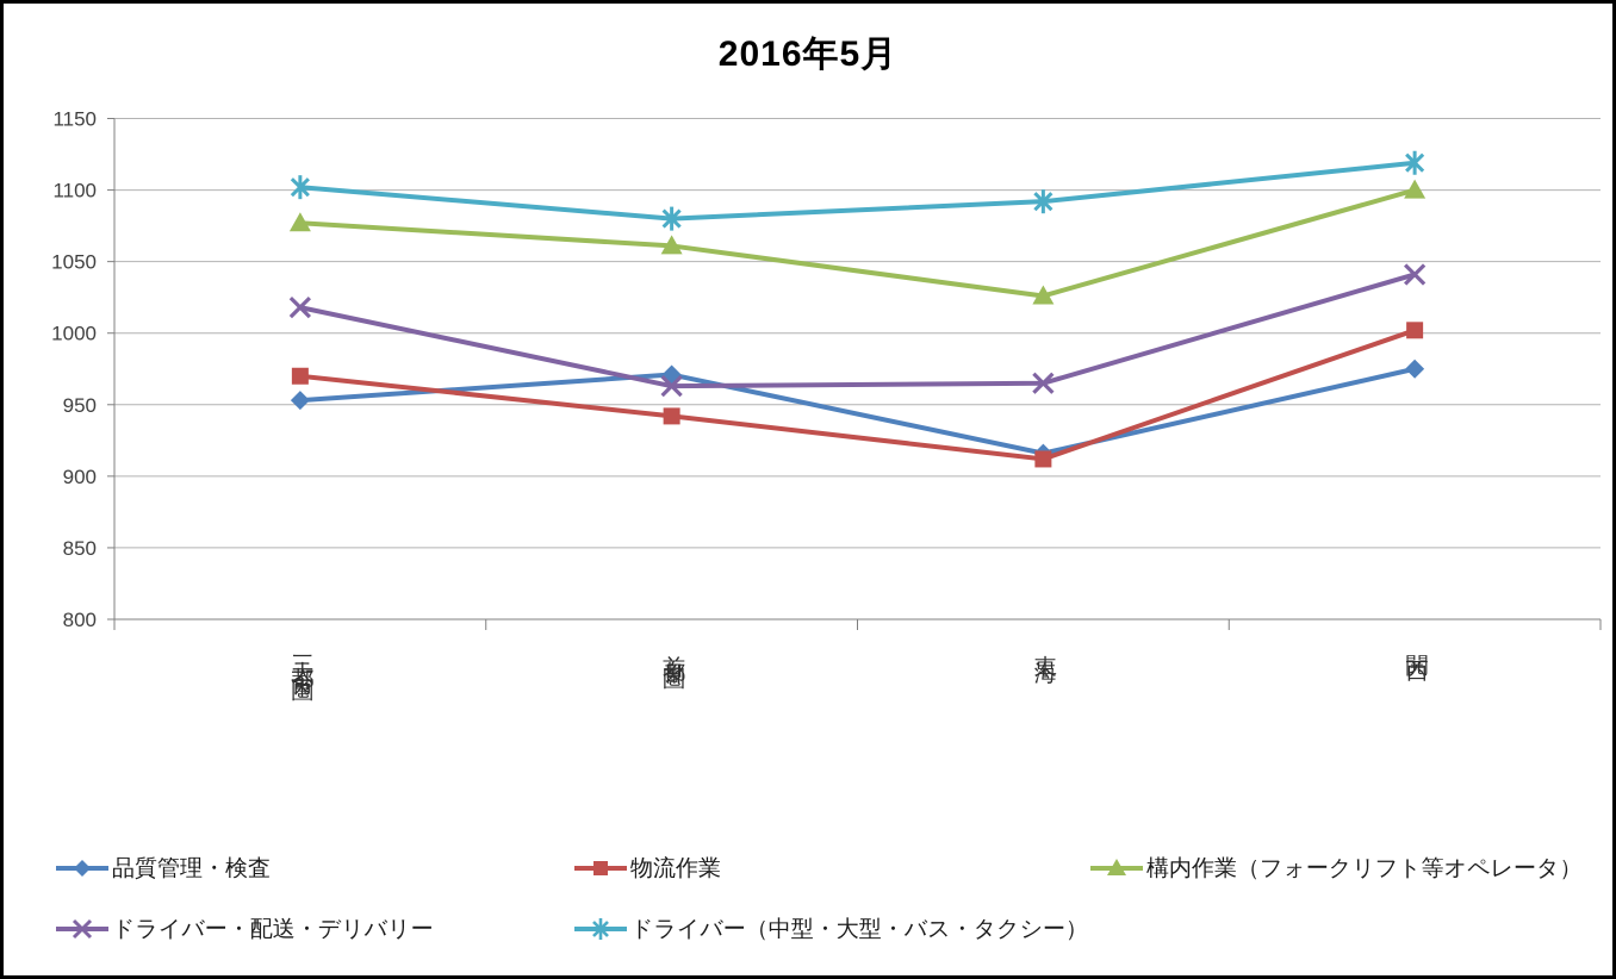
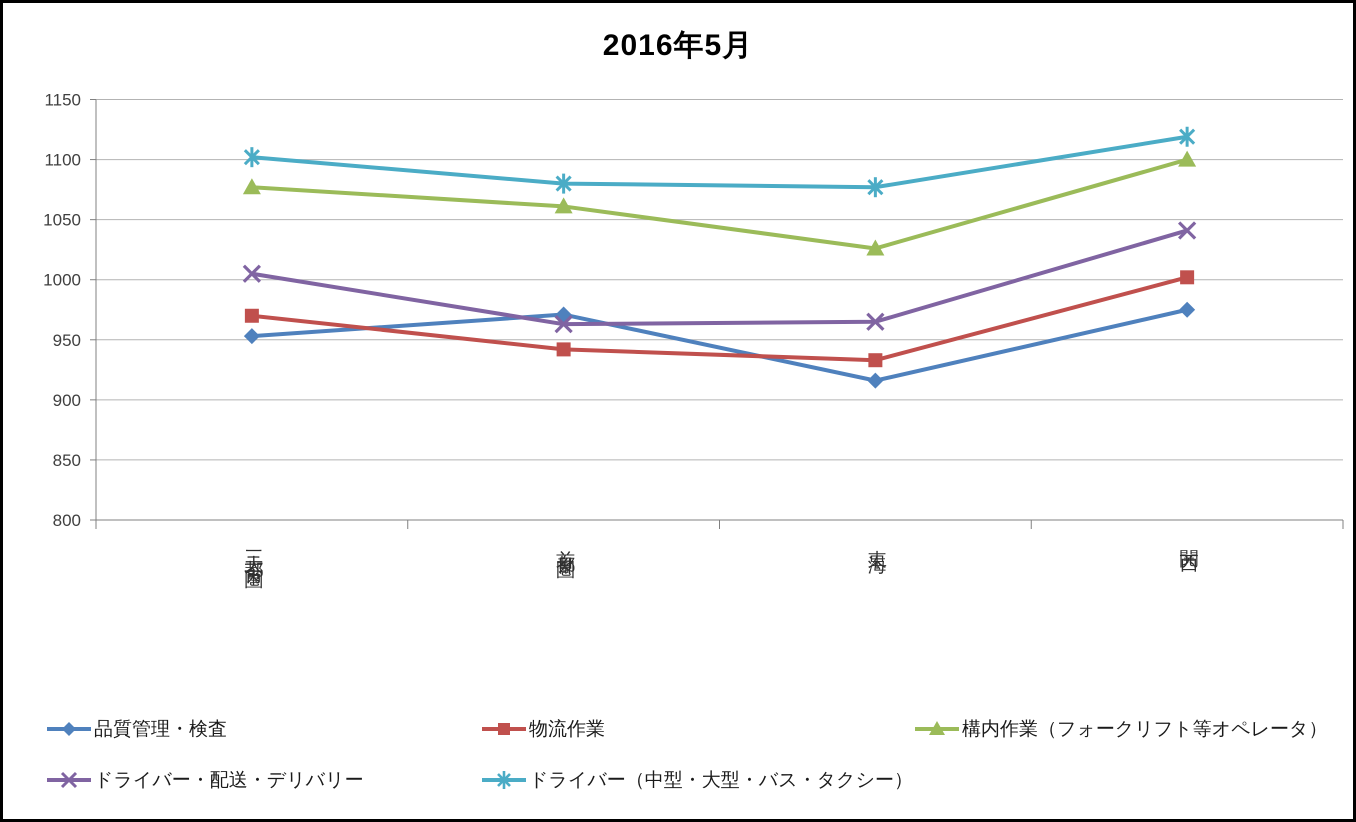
ドライバー・配送・デリバリー/三大都市圏: 1018 -> 1005
物流作業/東海: 912 -> 933
ドライバー（中型・大型・バス・タクシー）/東海: 1092 -> 1077
